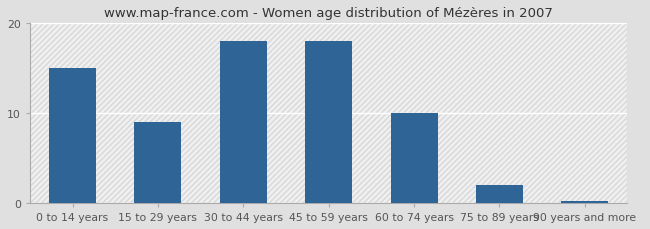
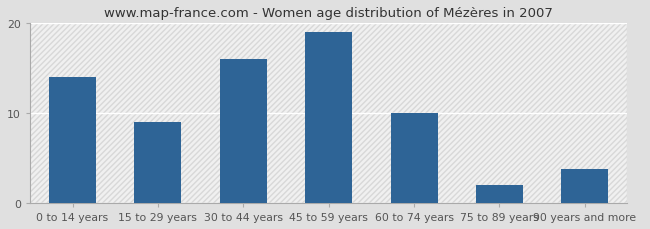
0 to 14 years: 15.0 -> 14.0
30 to 44 years: 18.0 -> 16.0
45 to 59 years: 18.0 -> 19.0
90 years and more: 0.2 -> 3.8
